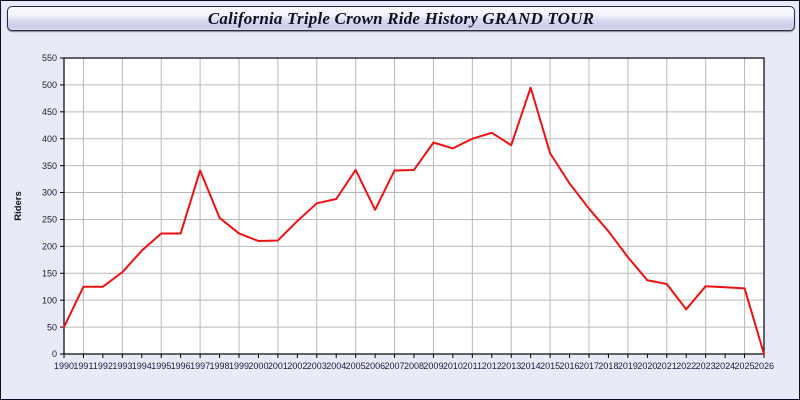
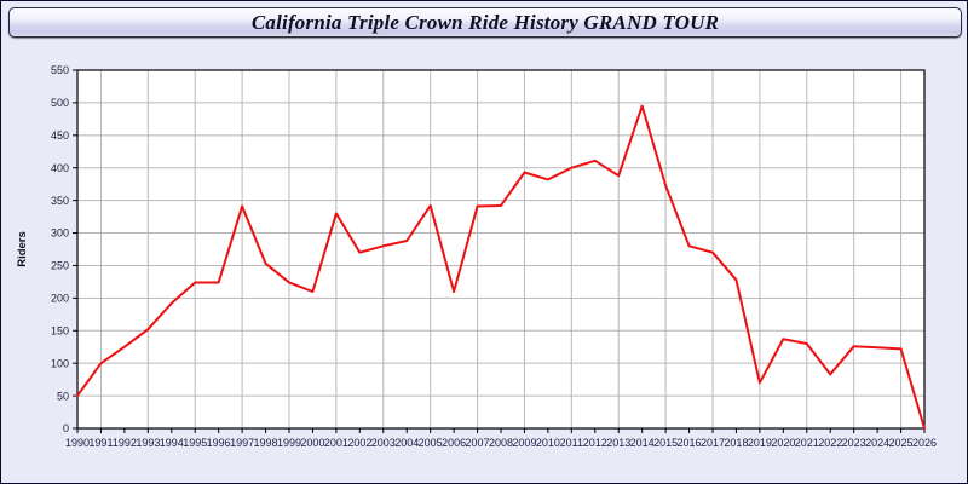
1991: 120 -> 100
2001: 210 -> 330
2002: 250 -> 270
2006: 270 -> 210
2016: 320 -> 280
2019: 180 -> 70
